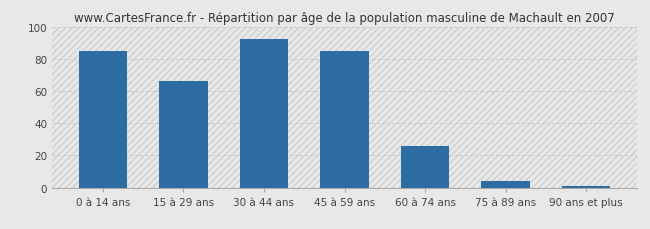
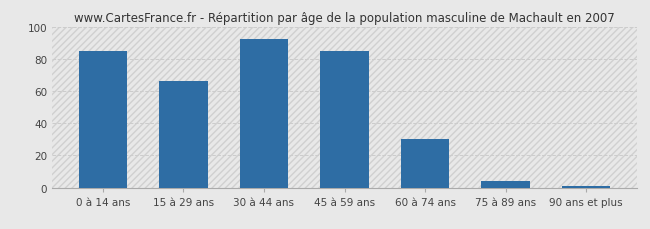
60 à 74 ans: 26 -> 30
